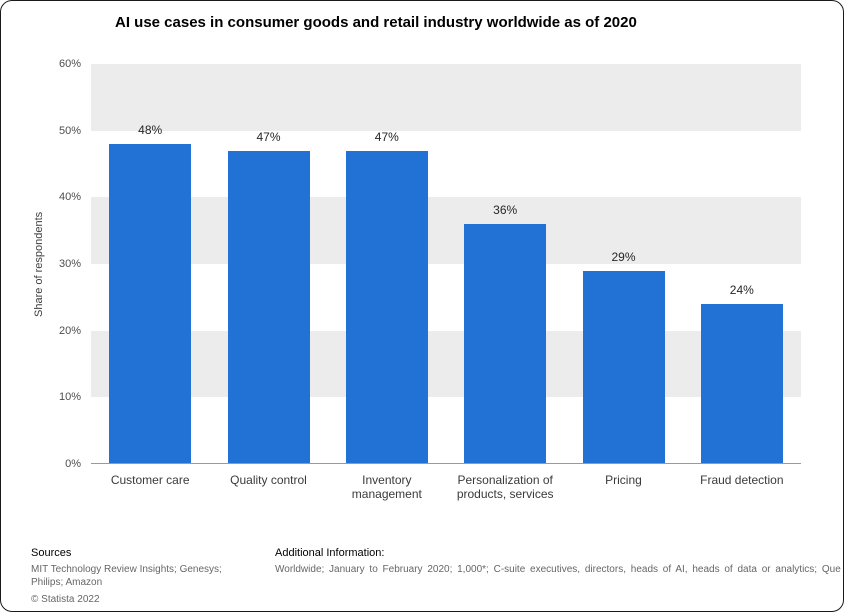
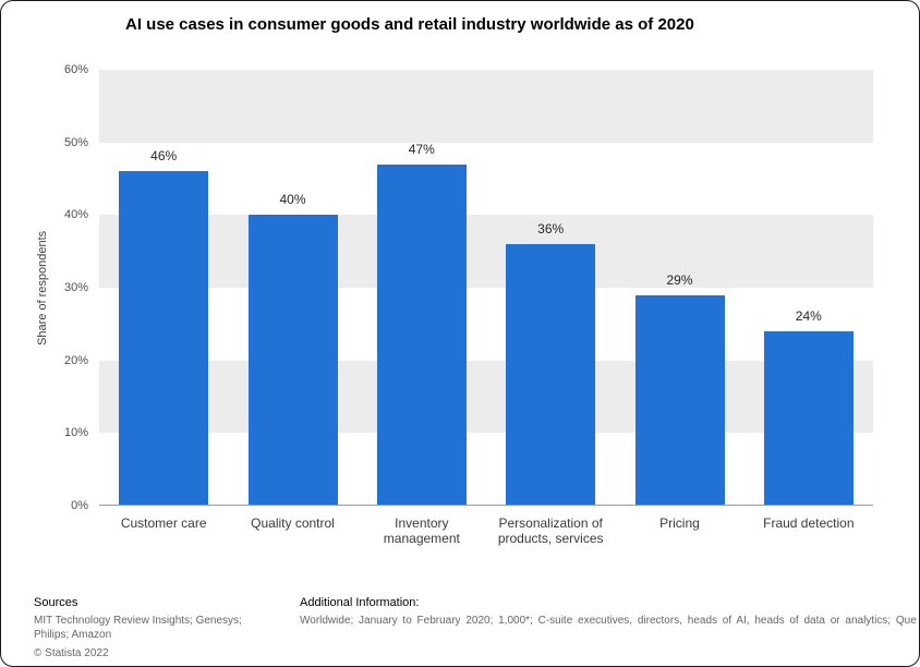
Customer care: 48% -> 46%
Quality control: 47% -> 40%
